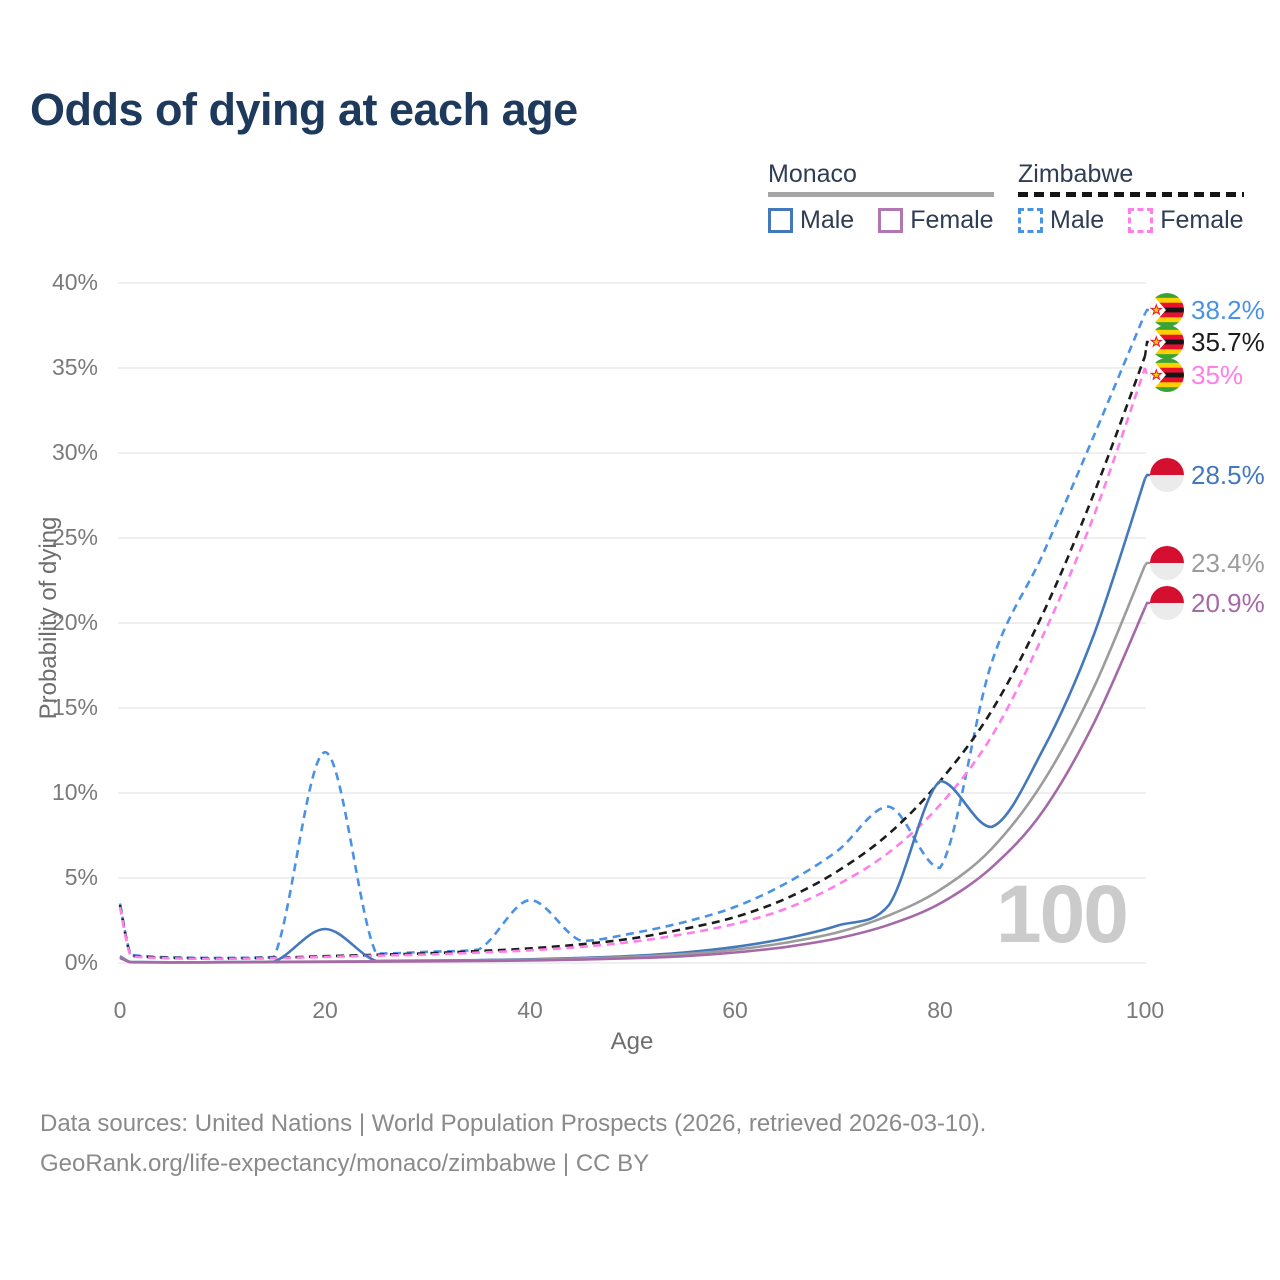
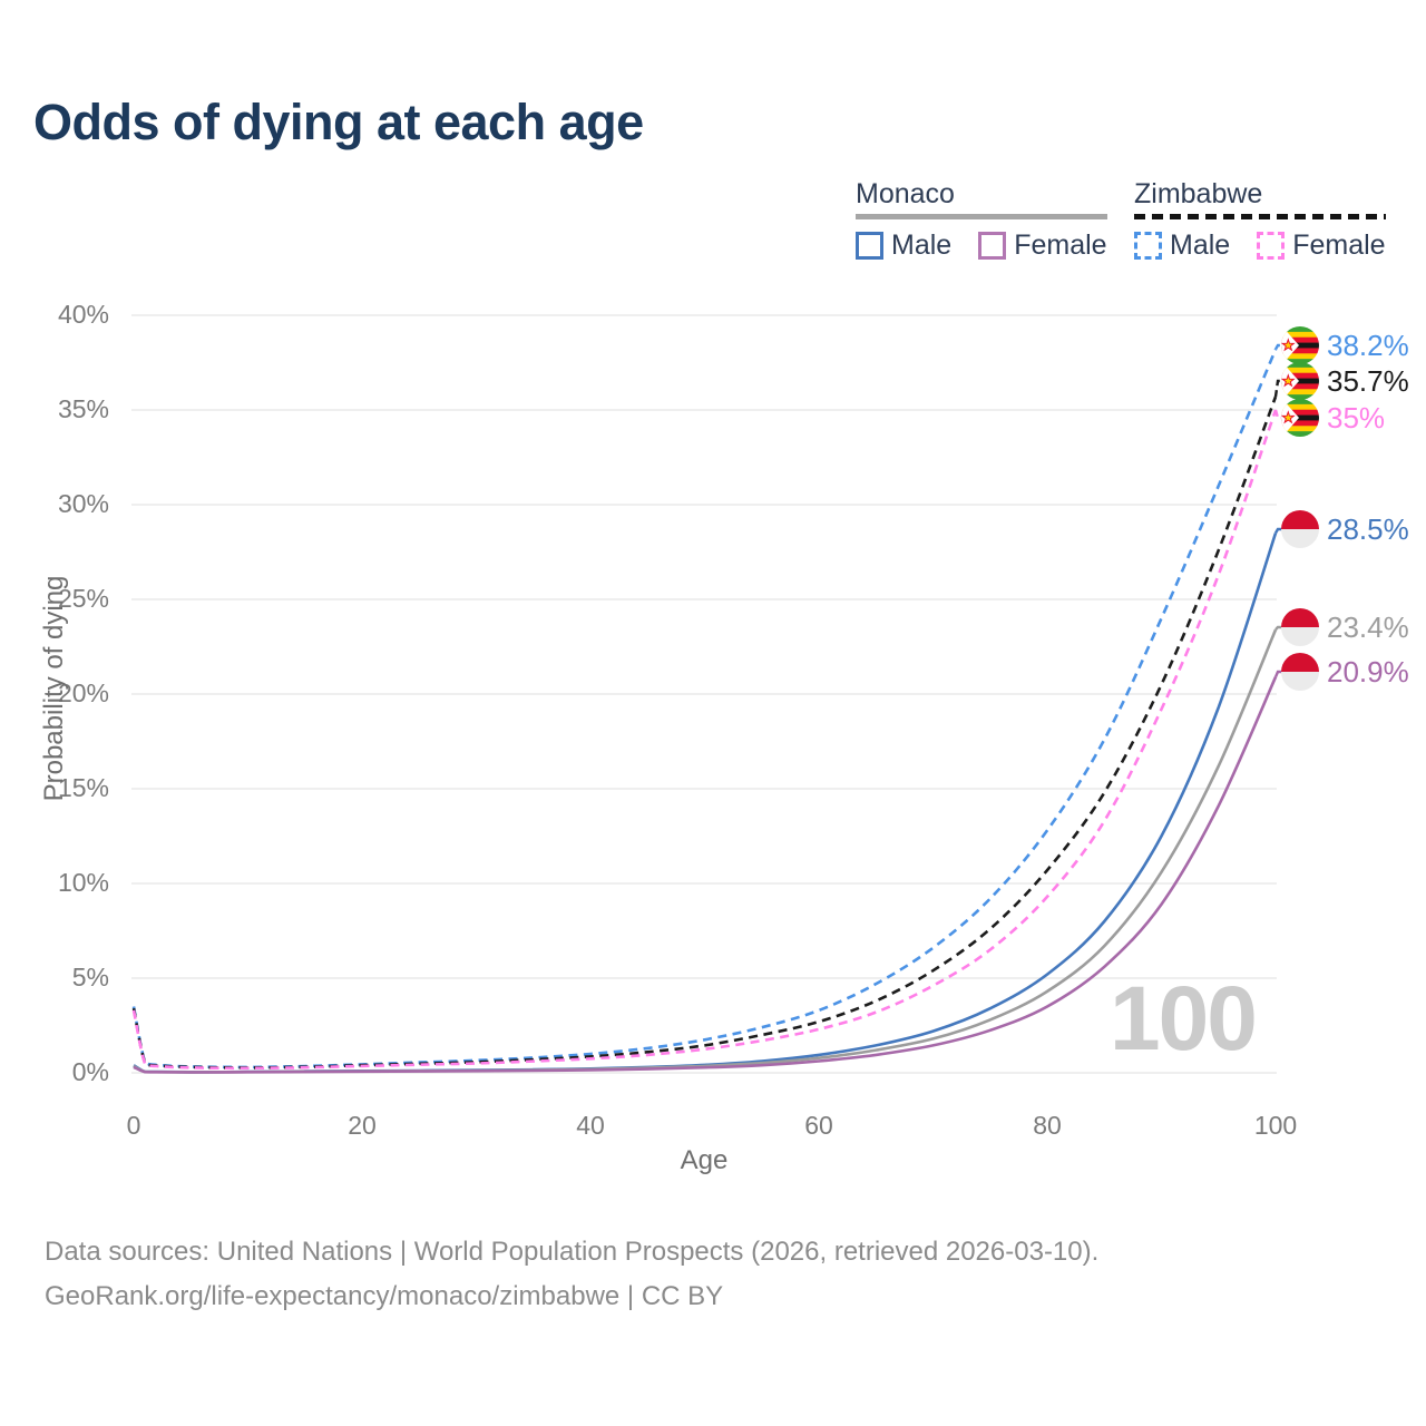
Zimbabwe Male/20: 12.4% -> 0.5%
Monaco Male/20: 2.0% -> 0.1%
Zimbabwe Male/40: 3.7% -> 1.0%
Zimbabwe Male/80: 5.6% -> 12.8%
Monaco Male/80: 10.7% -> 5.2%
